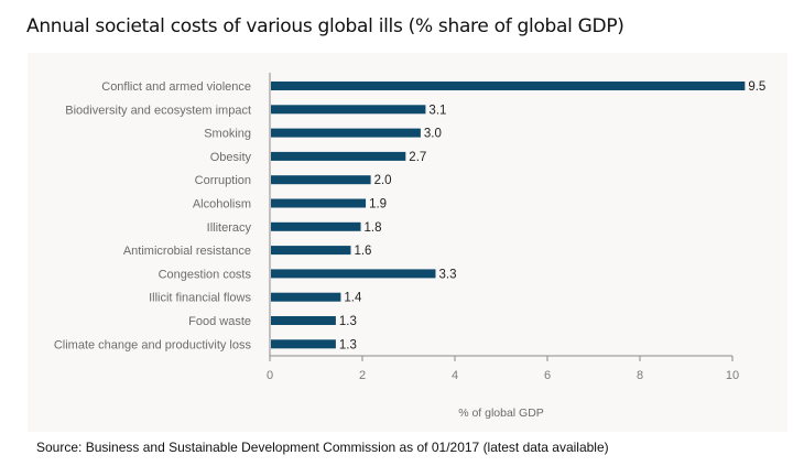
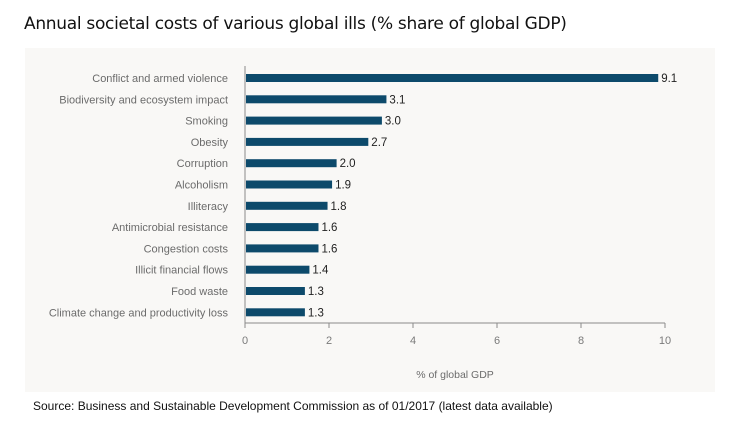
Conflict and armed violence: 9.5 -> 9.1
Congestion costs: 3.3 -> 1.6
